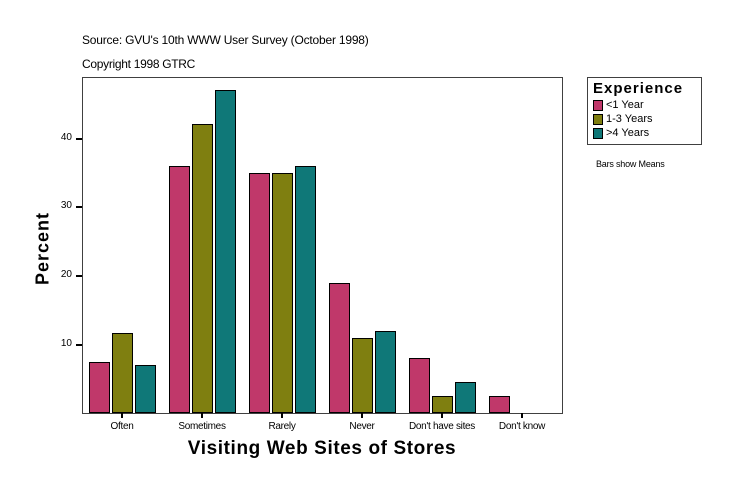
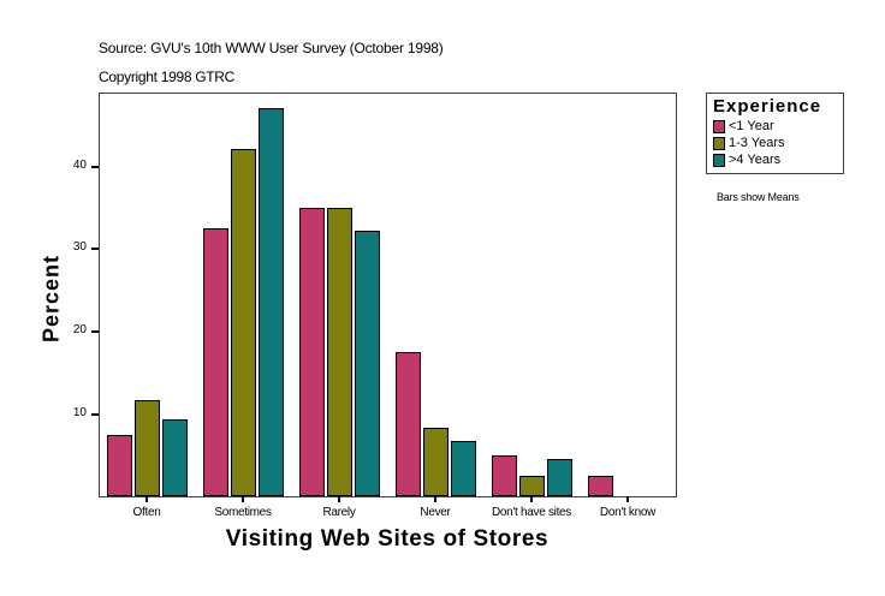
>4 Years/Often: 7 -> 9
<1 Year/Sometimes: 36 -> 32
>4 Years/Rarely: 36 -> 32
<1 Year/Never: 19 -> 18
1-3 Years/Never: 11 -> 8
>4 Years/Never: 12 -> 7
<1 Year/Don't have sites: 8 -> 5
